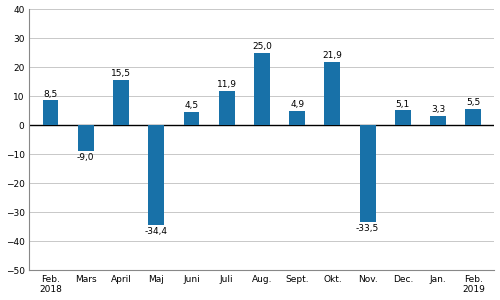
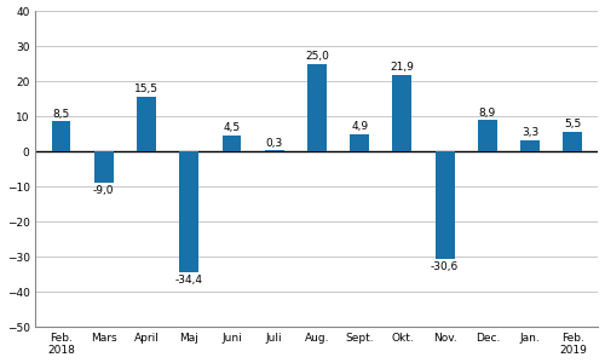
Juli: 11,9 -> 0,3
Nov.: -33,5 -> -30,6
Dec.: 5,1 -> 8,9
